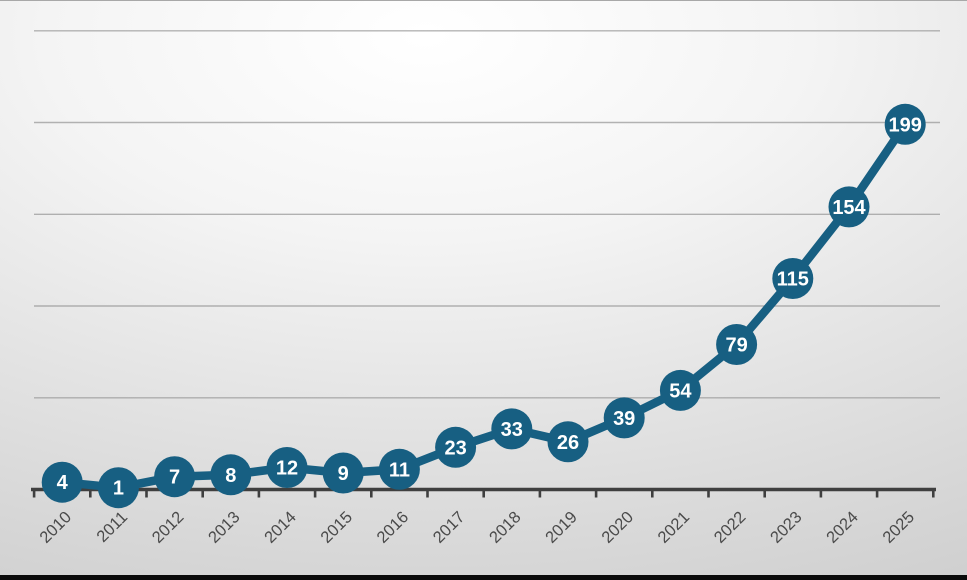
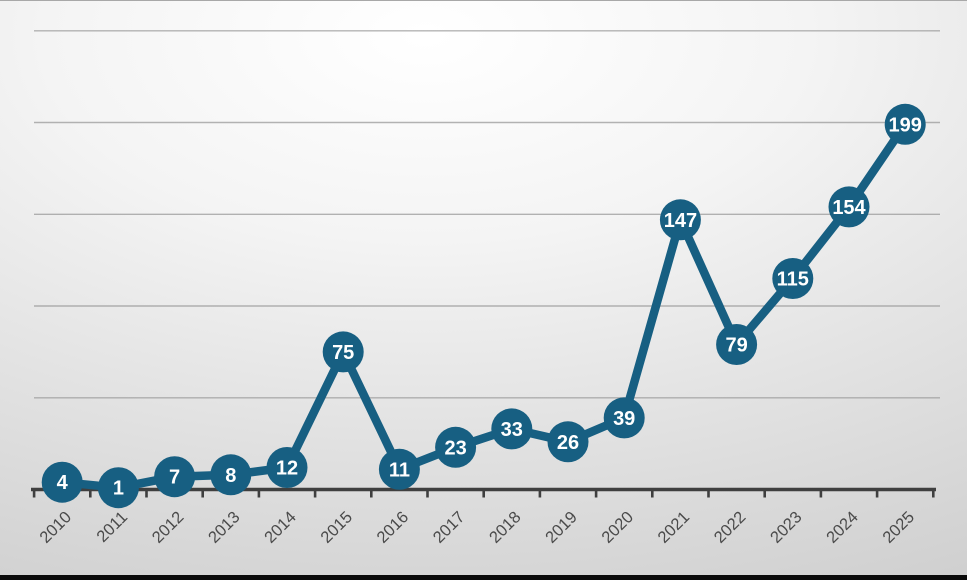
2015: 9 -> 75
2021: 54 -> 147
